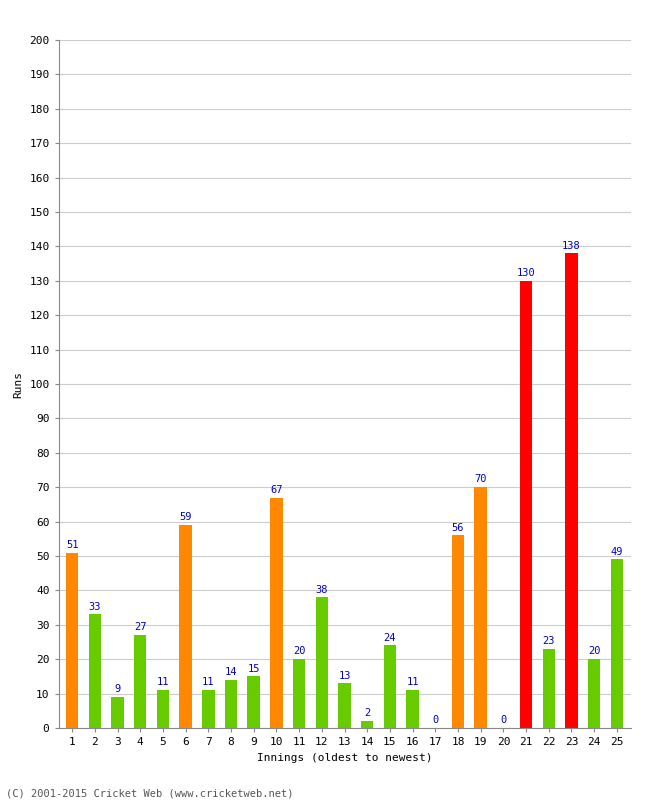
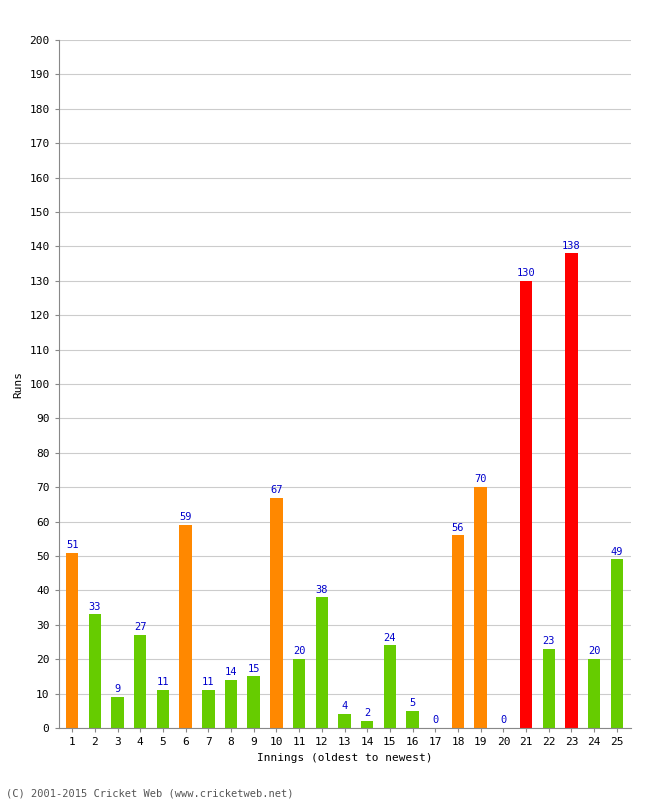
13: 13 -> 4
16: 11 -> 5
